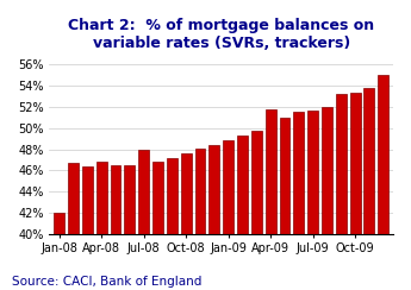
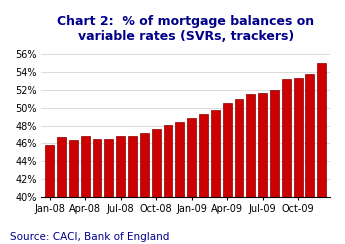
Jan-08: 42.0% -> 45.8%
Jul-08: 48.0% -> 46.8%
Apr-09: 51.8% -> 50.5%
